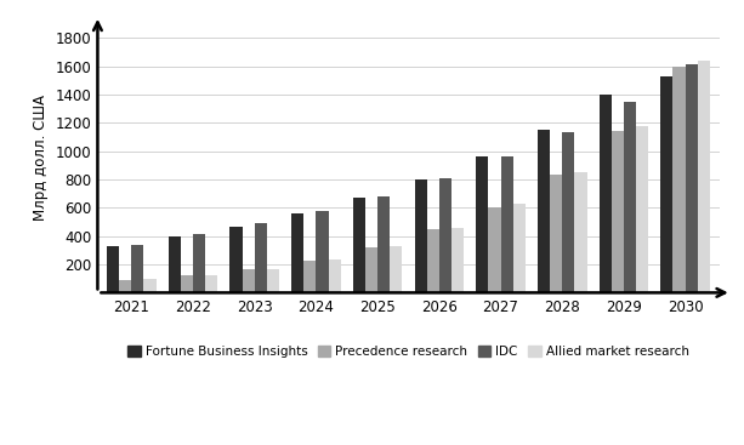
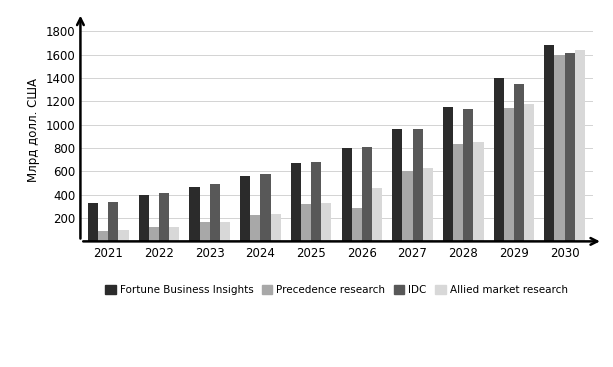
Precedence research/2026: 440 -> 290
Fortune Business Insights/2030: 1530 -> 1680
